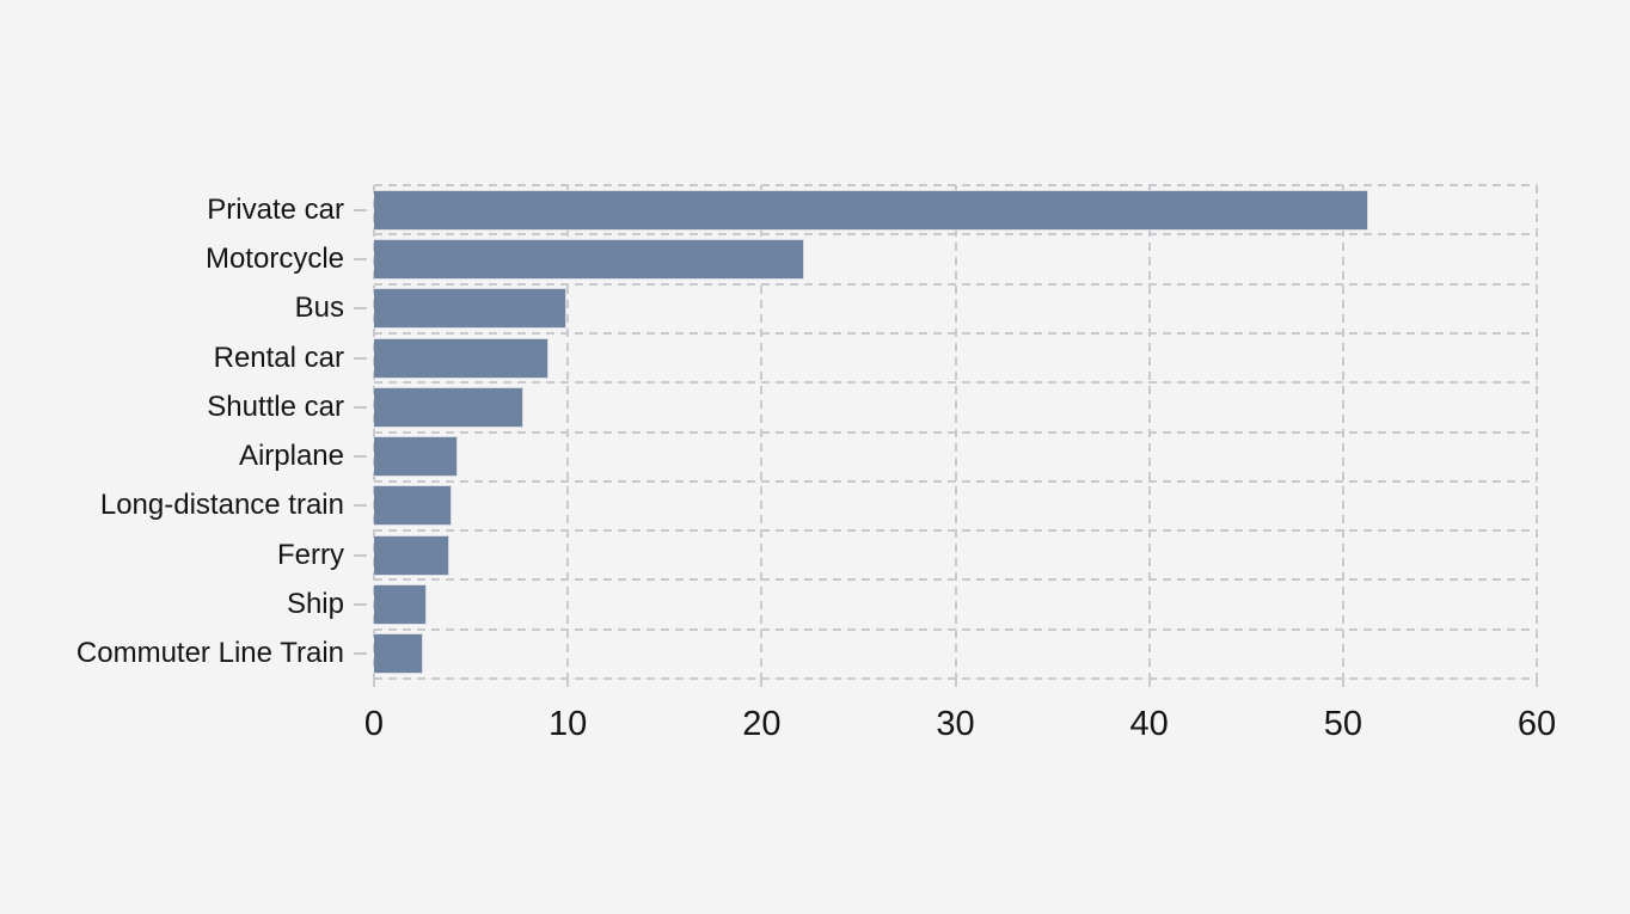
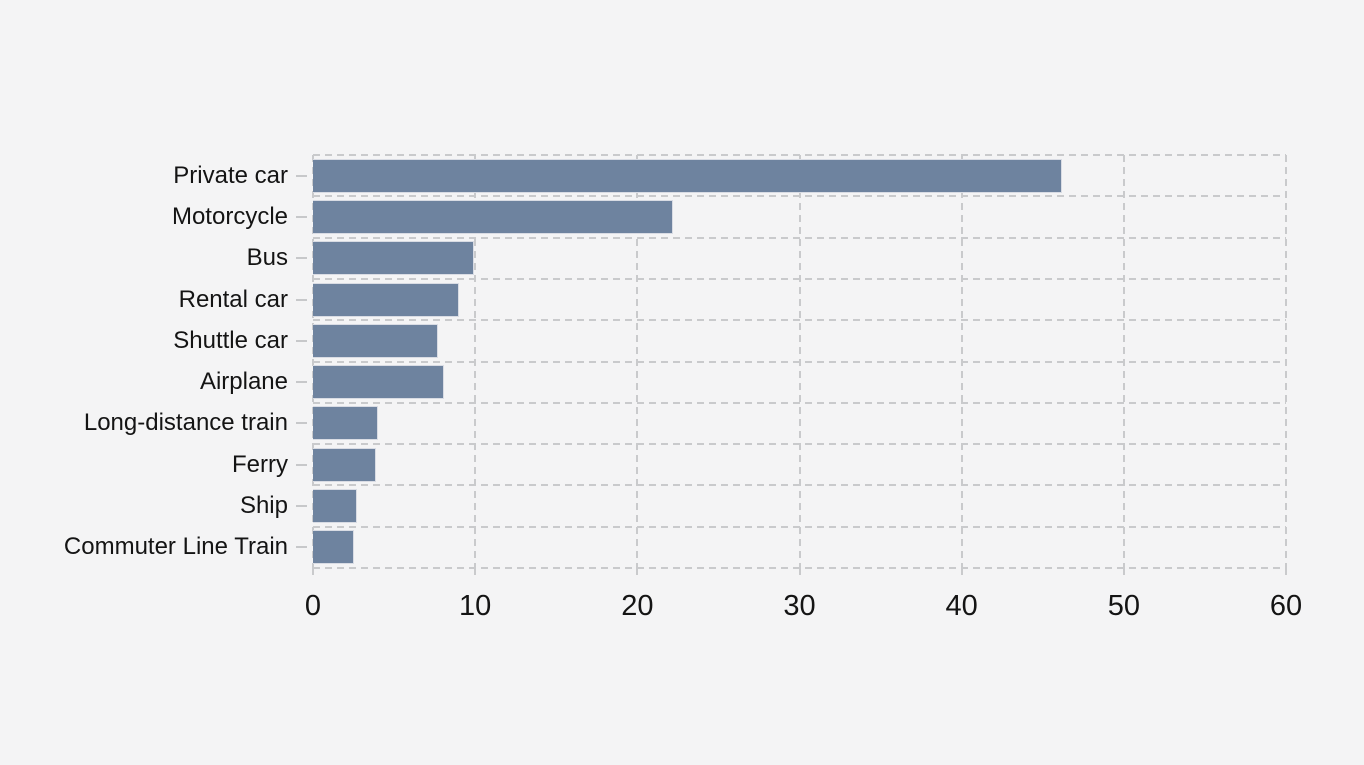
Private car: 51.3 -> 46.2
Airplane: 4.3 -> 8.1
